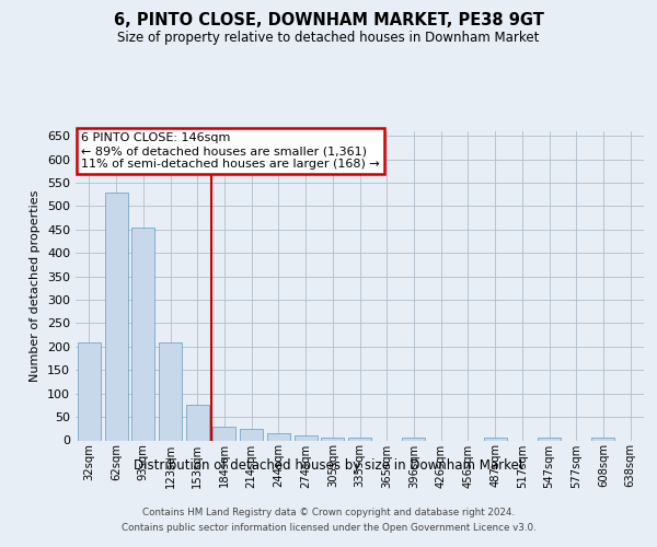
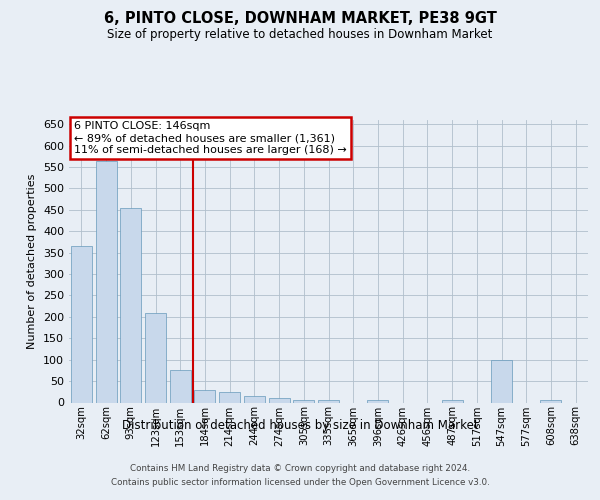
32sqm: 210 -> 365
62sqm: 530 -> 565
547sqm: 5 -> 100
